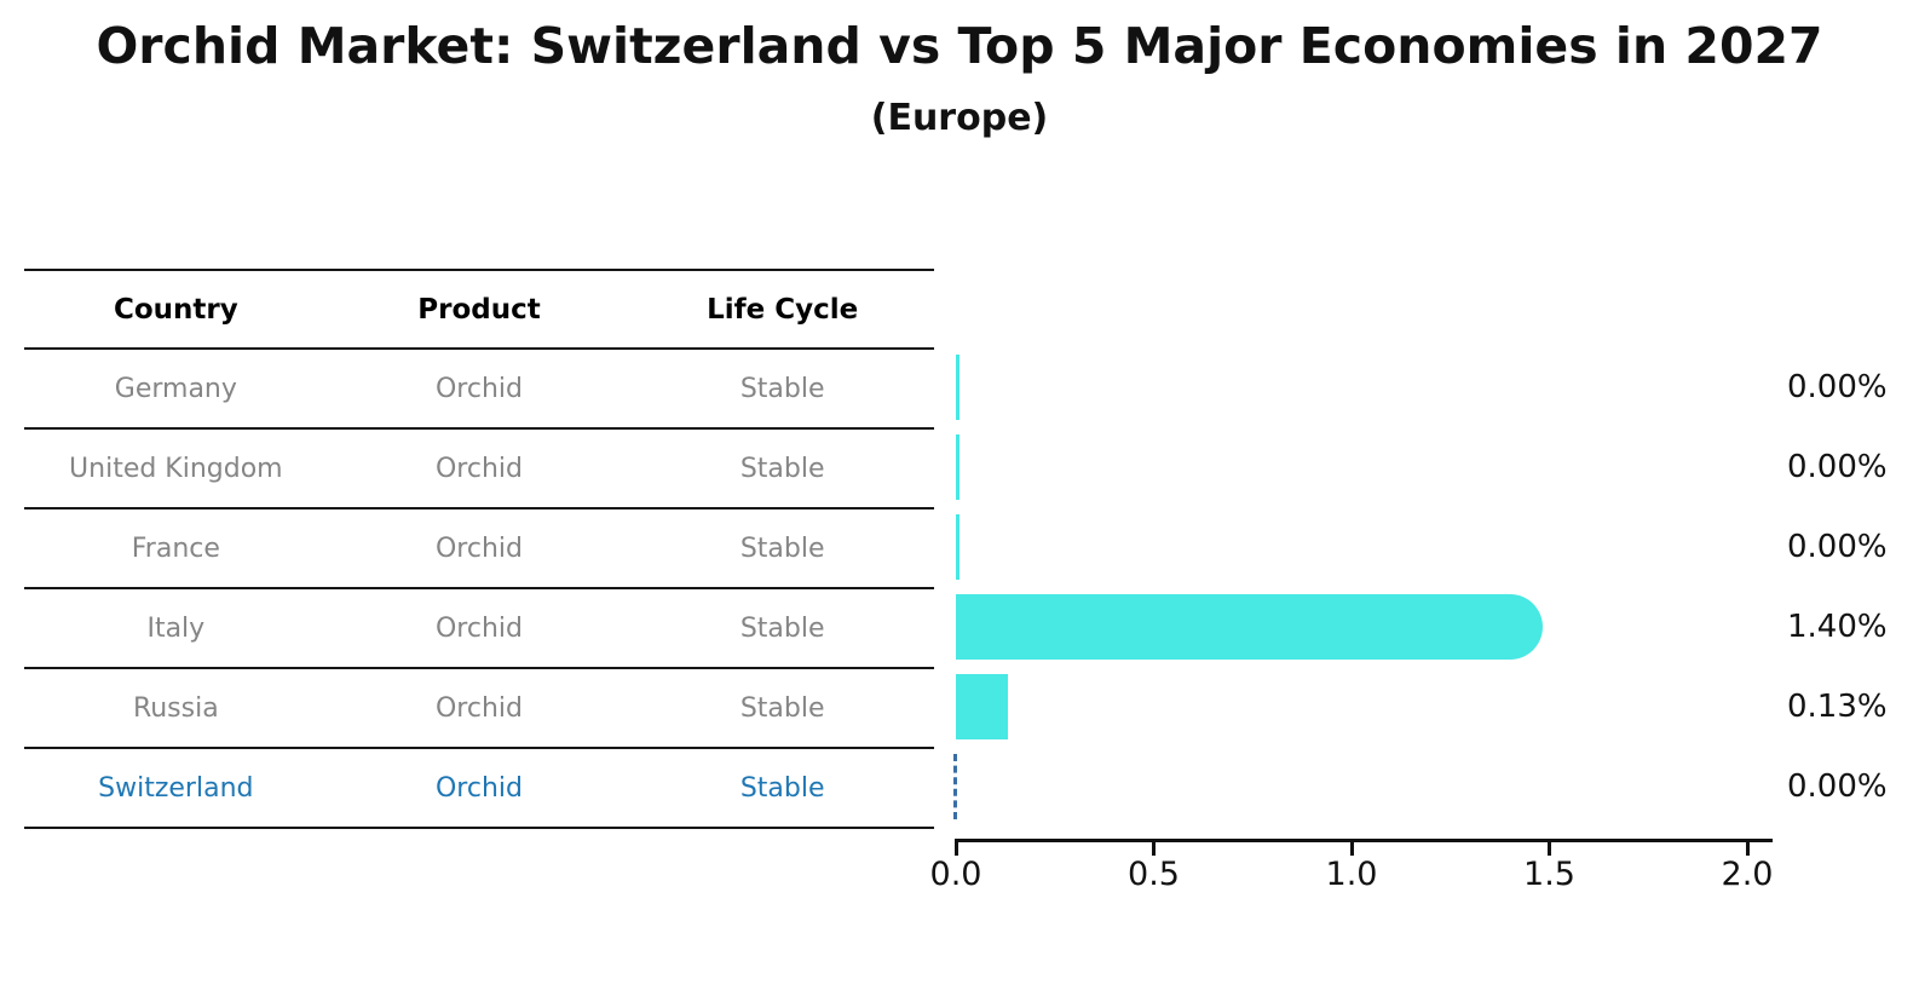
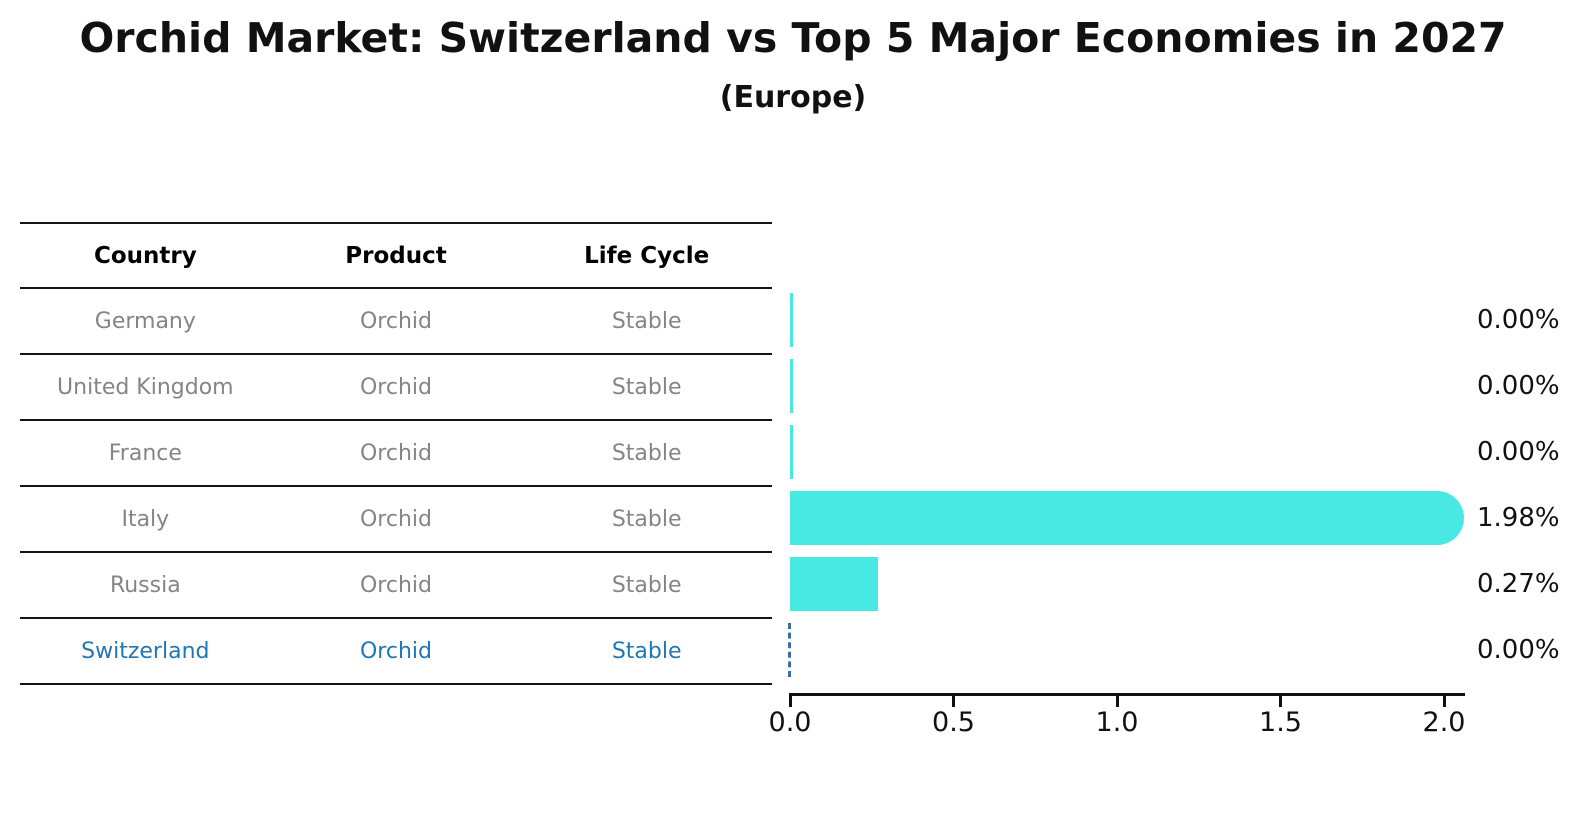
Italy: 1.40% -> 1.98%
Russia: 0.13% -> 0.27%
